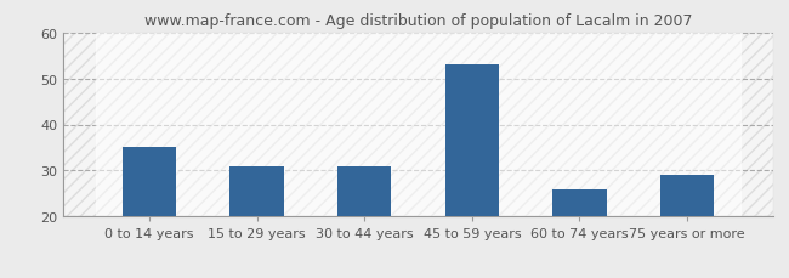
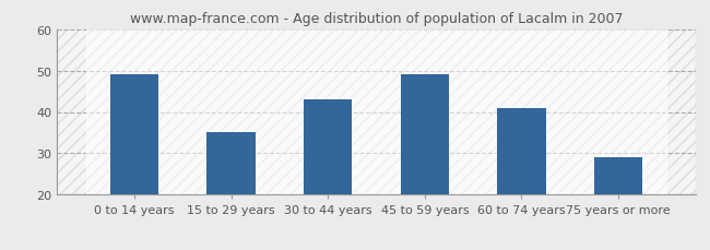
0 to 14 years: 35 -> 49
15 to 29 years: 31 -> 35
30 to 44 years: 31 -> 43
45 to 59 years: 53 -> 49
60 to 74 years: 26 -> 41
